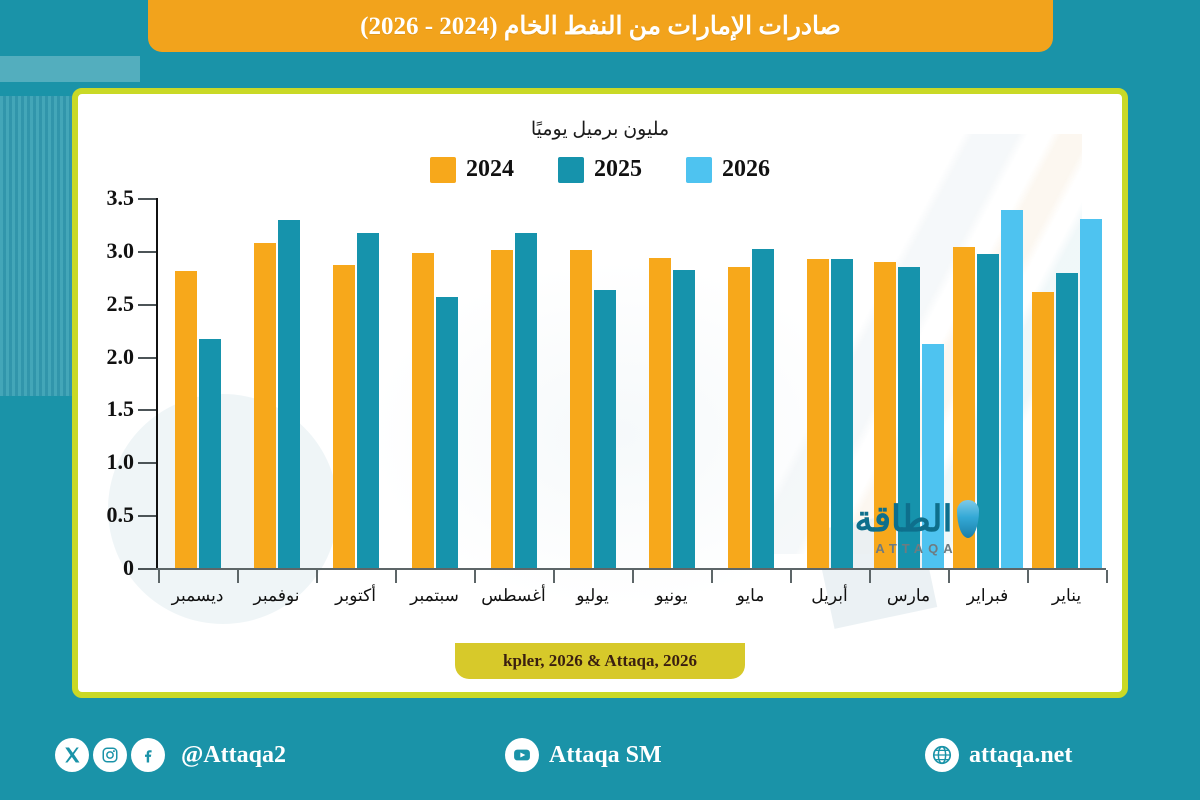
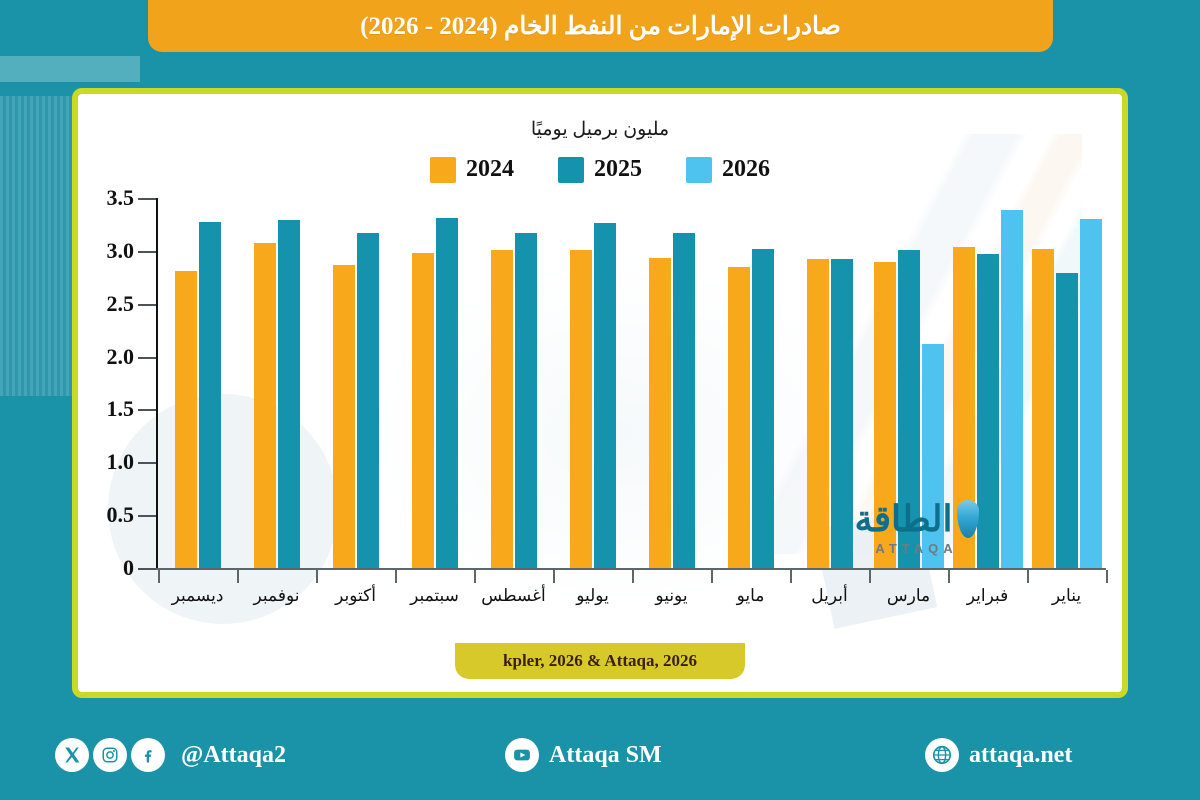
2024/يناير: 2.61 -> 3.02
2025/مارس: 2.85 -> 3.01
2025/يونيو: 2.82 -> 3.17
2025/يوليو: 2.63 -> 3.26
2025/سبتمبر: 2.56 -> 3.31
2025/ديسمبر: 2.17 -> 3.27
